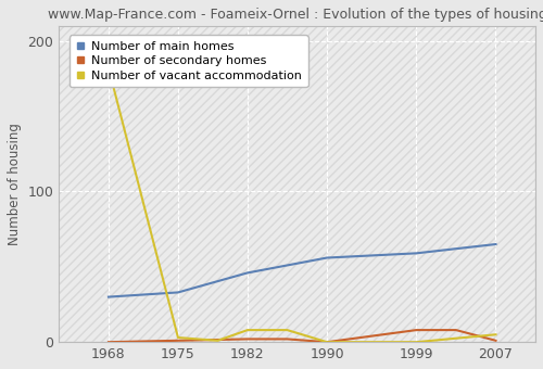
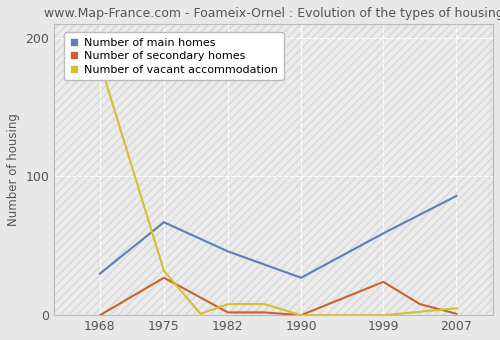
Number of main homes/1975: 33 -> 67
Number of secondary homes/1975: 1 -> 27
Number of vacant accommodation/1975: 3 -> 32
Number of main homes/1990: 56 -> 27
Number of secondary homes/1999: 8 -> 24
Number of main homes/2007: 65 -> 86
